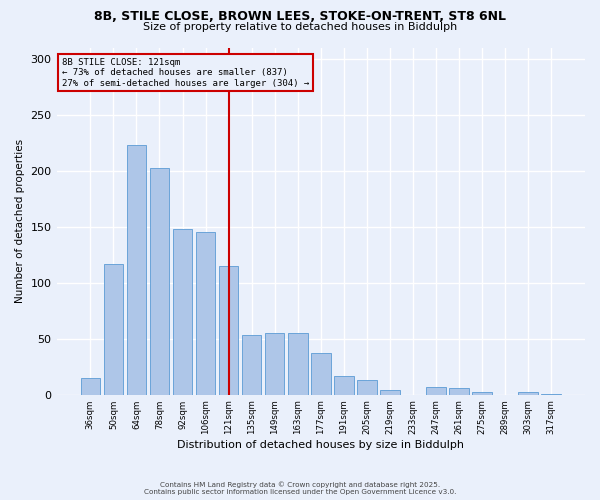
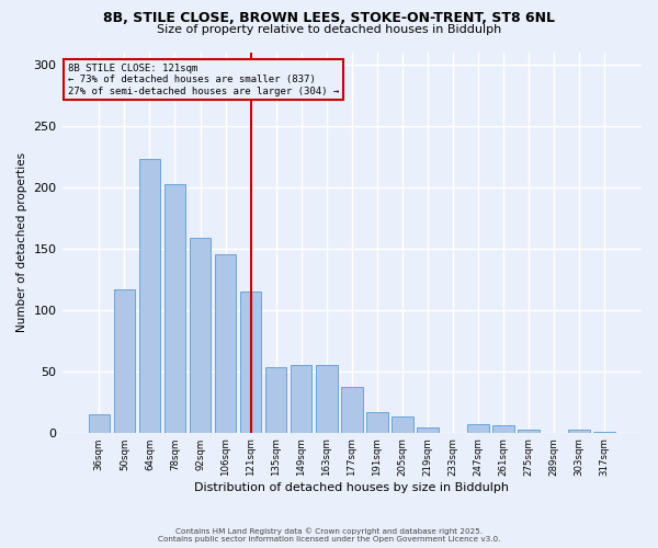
92sqm: 148 -> 159
